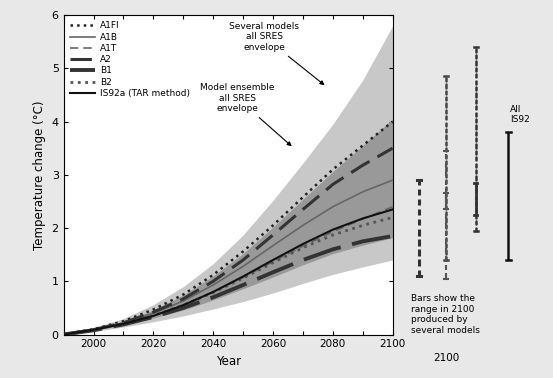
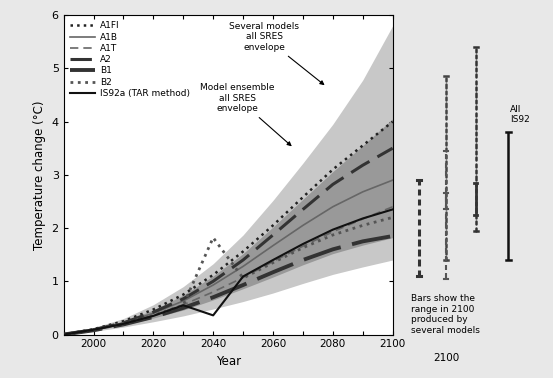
B2/2040: 0.79 -> 1.82
IS92a (TAR method)/2040: 0.80 -> 0.36
